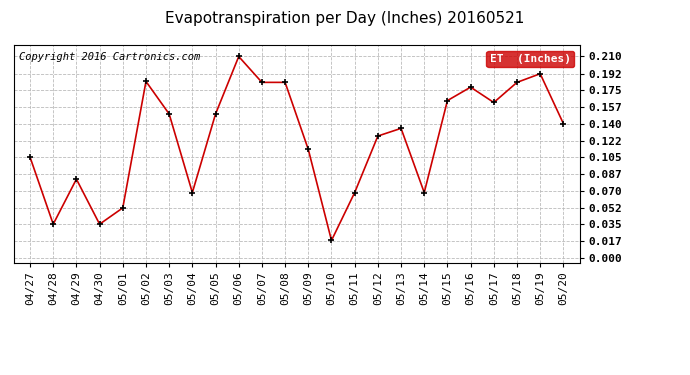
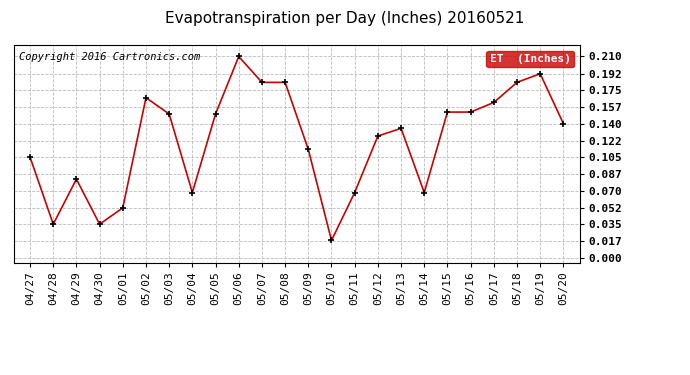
05/02: 0.184 -> 0.167
05/15: 0.164 -> 0.152
05/16: 0.178 -> 0.152
